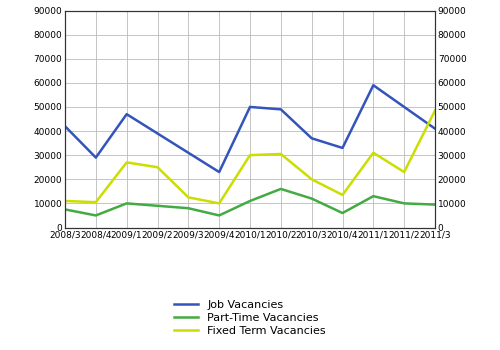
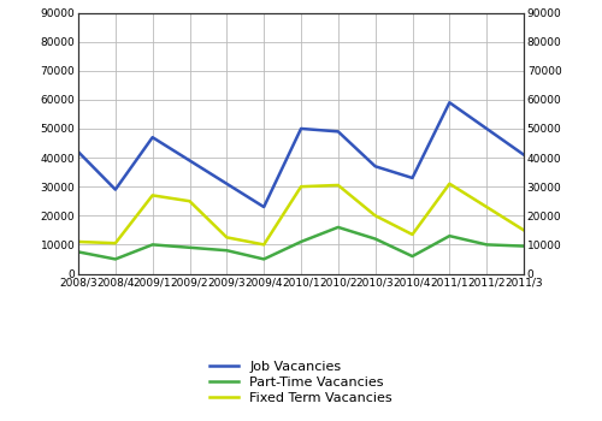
Fixed Term Vacancies/2011/3: 48500 -> 15000
